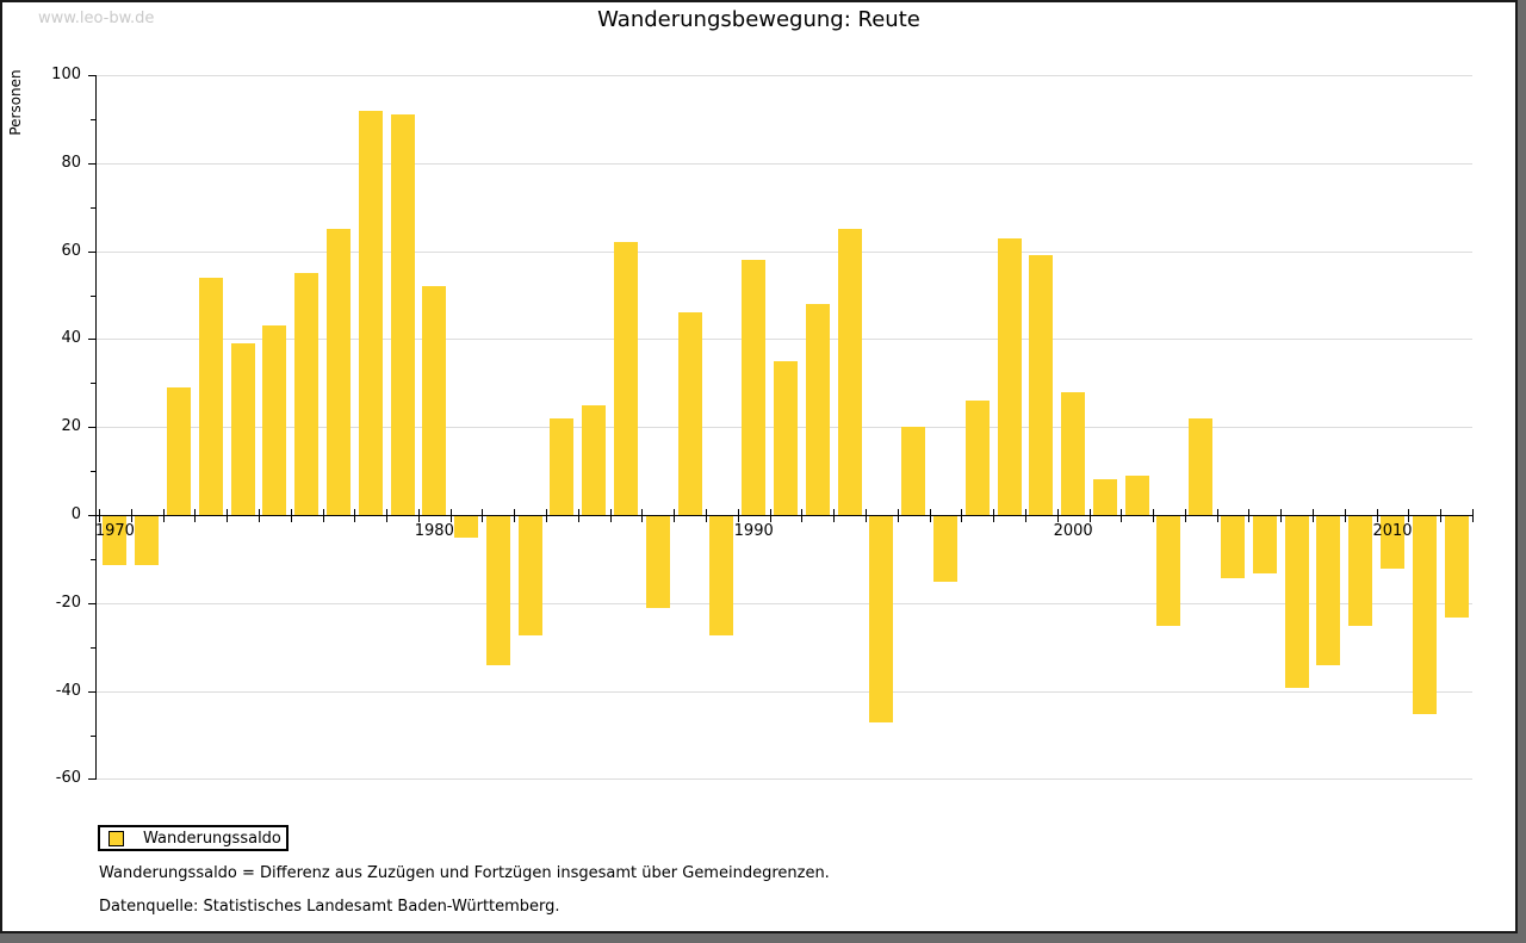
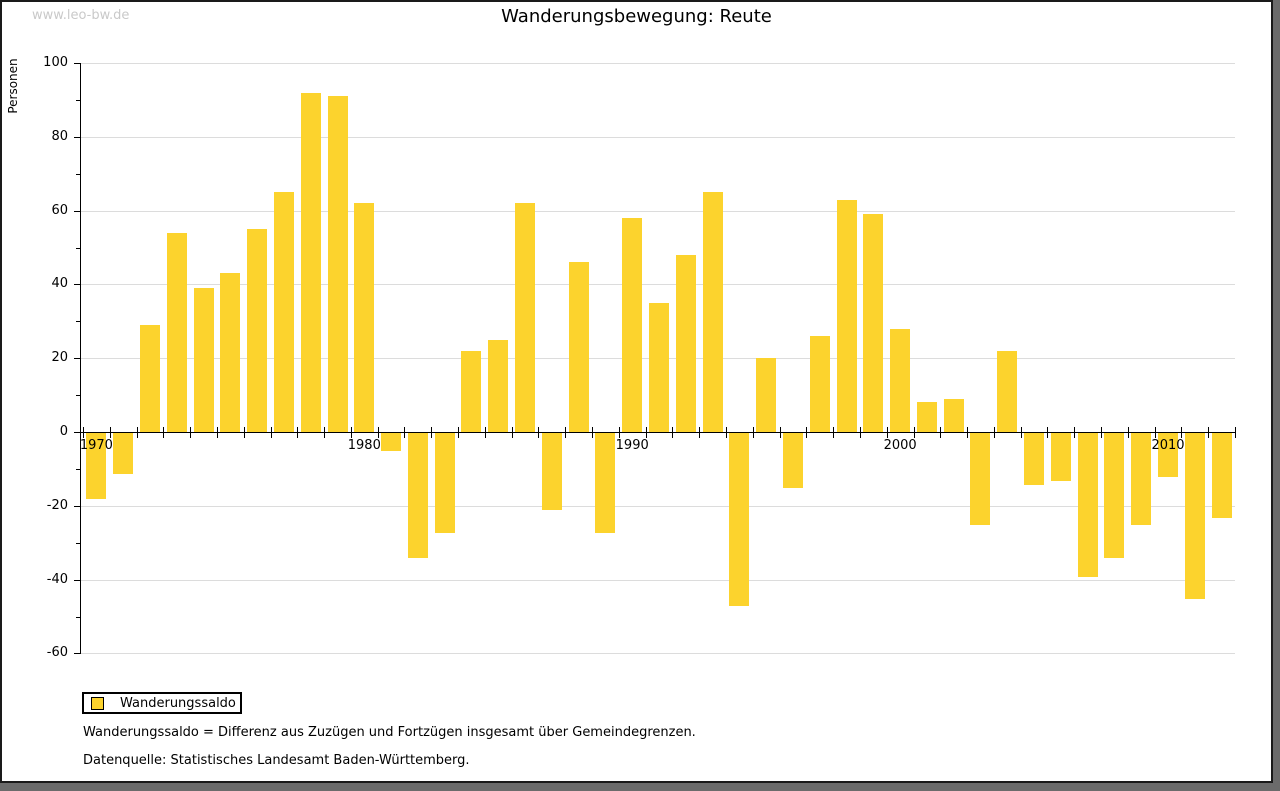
1970: -11 -> -18
1980: 52 -> 62
